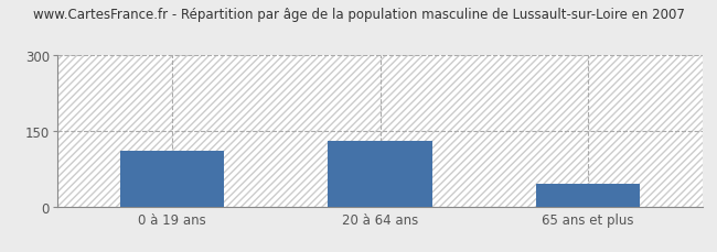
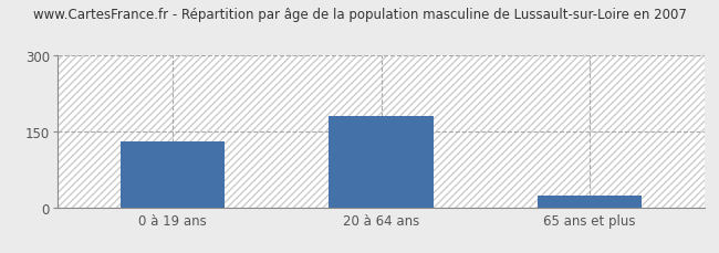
0 à 19 ans: 110 -> 130
20 à 64 ans: 130 -> 180
65 ans et plus: 45 -> 22
